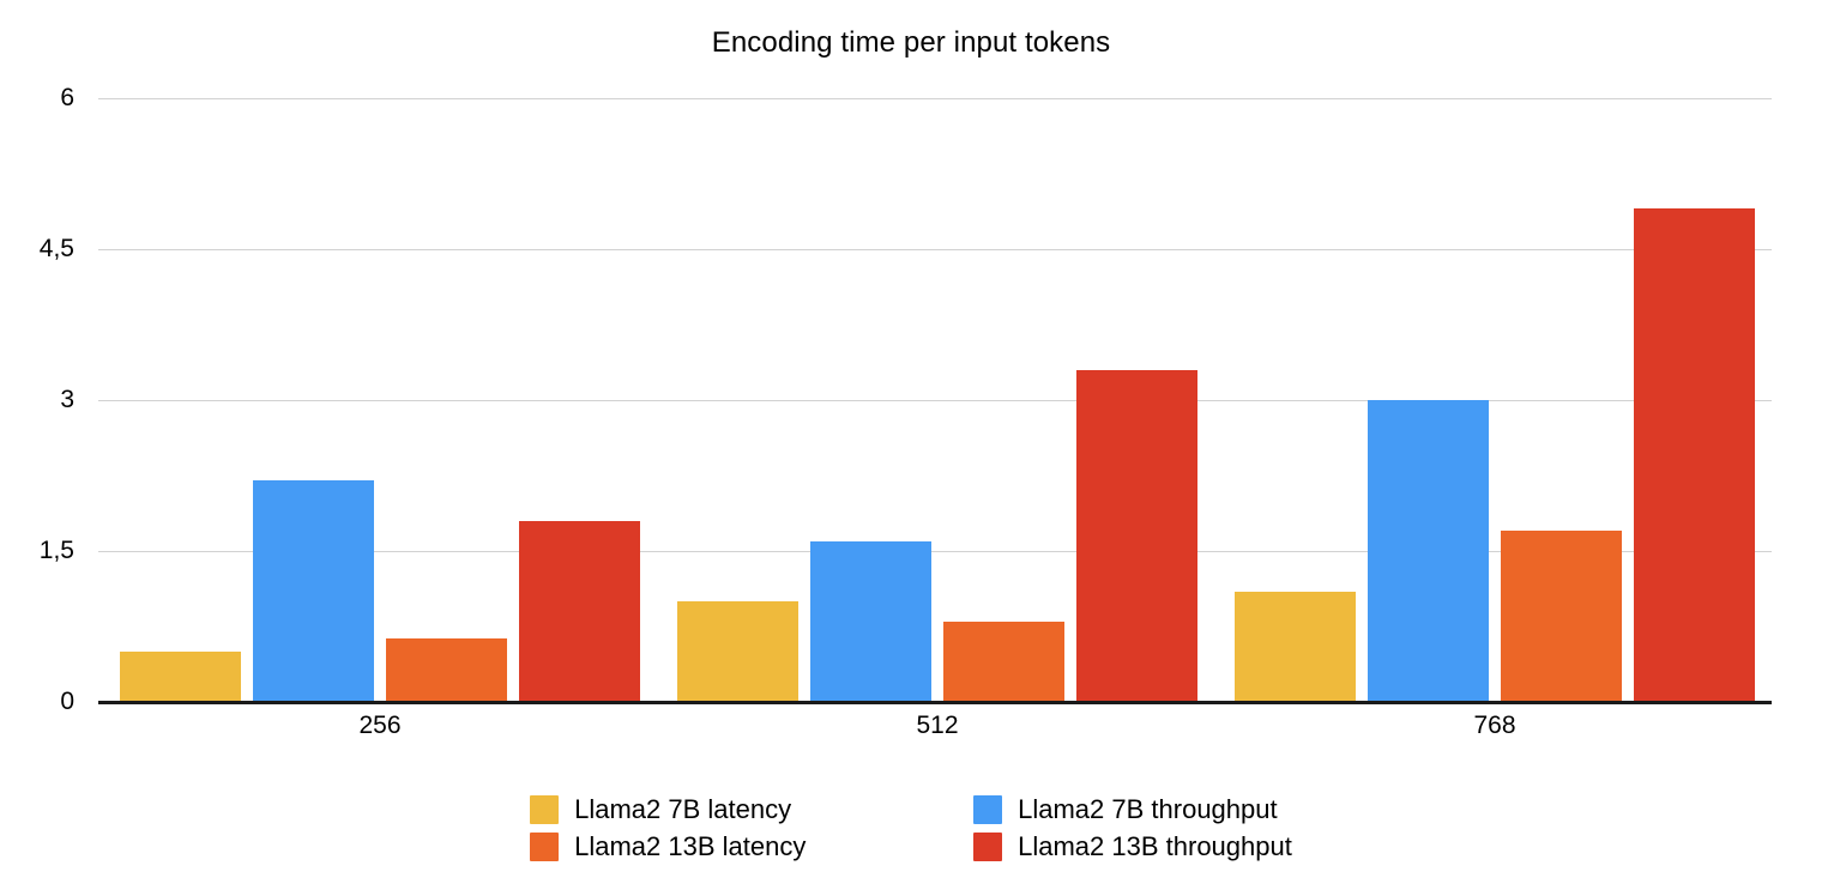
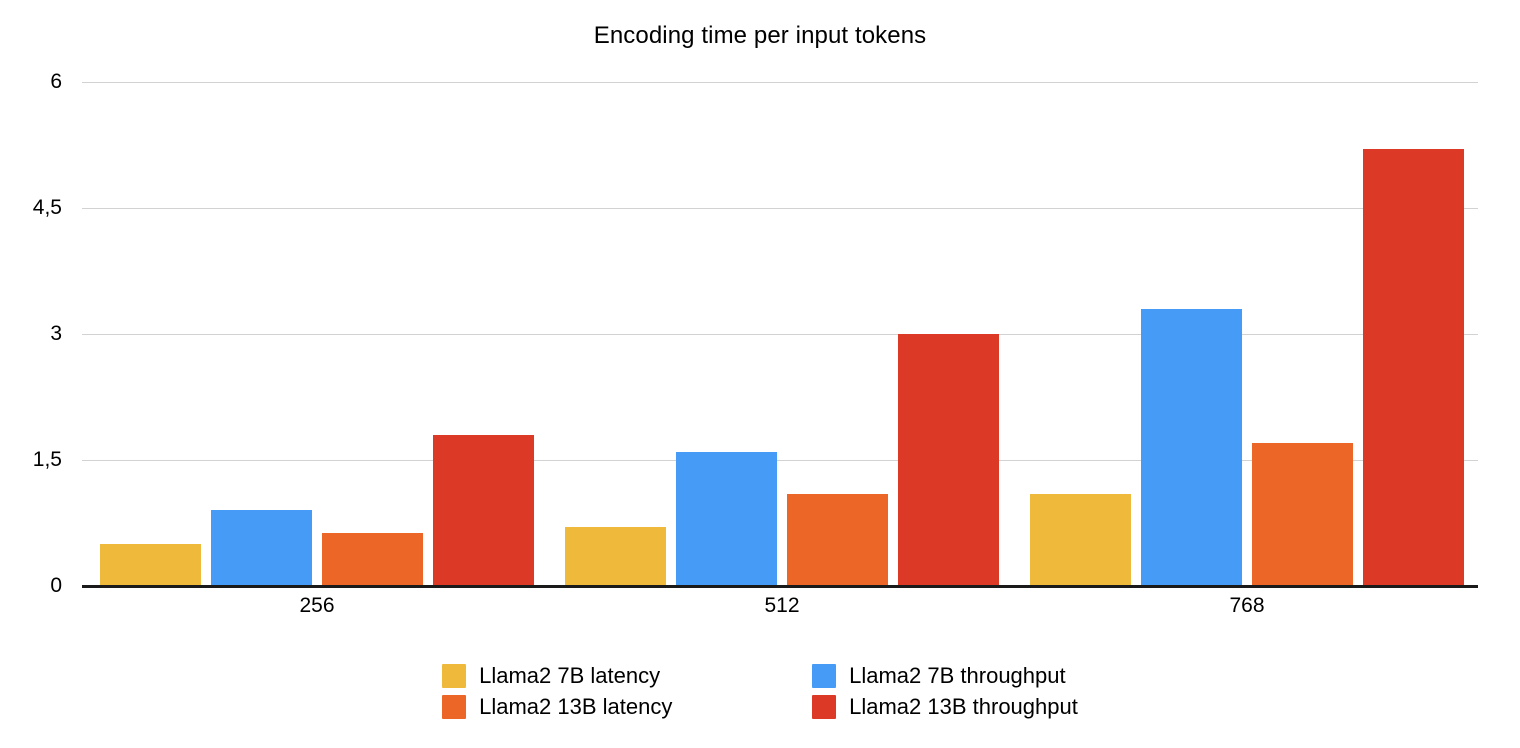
Llama2 7B throughput/256: 2.2 -> 0.9
Llama2 7B latency/512: 1.0 -> 0.7
Llama2 13B latency/512: 0.8 -> 1.1
Llama2 13B throughput/512: 3.3 -> 3.0
Llama2 7B throughput/768: 3.0 -> 3.3
Llama2 13B throughput/768: 4.9 -> 5.2
